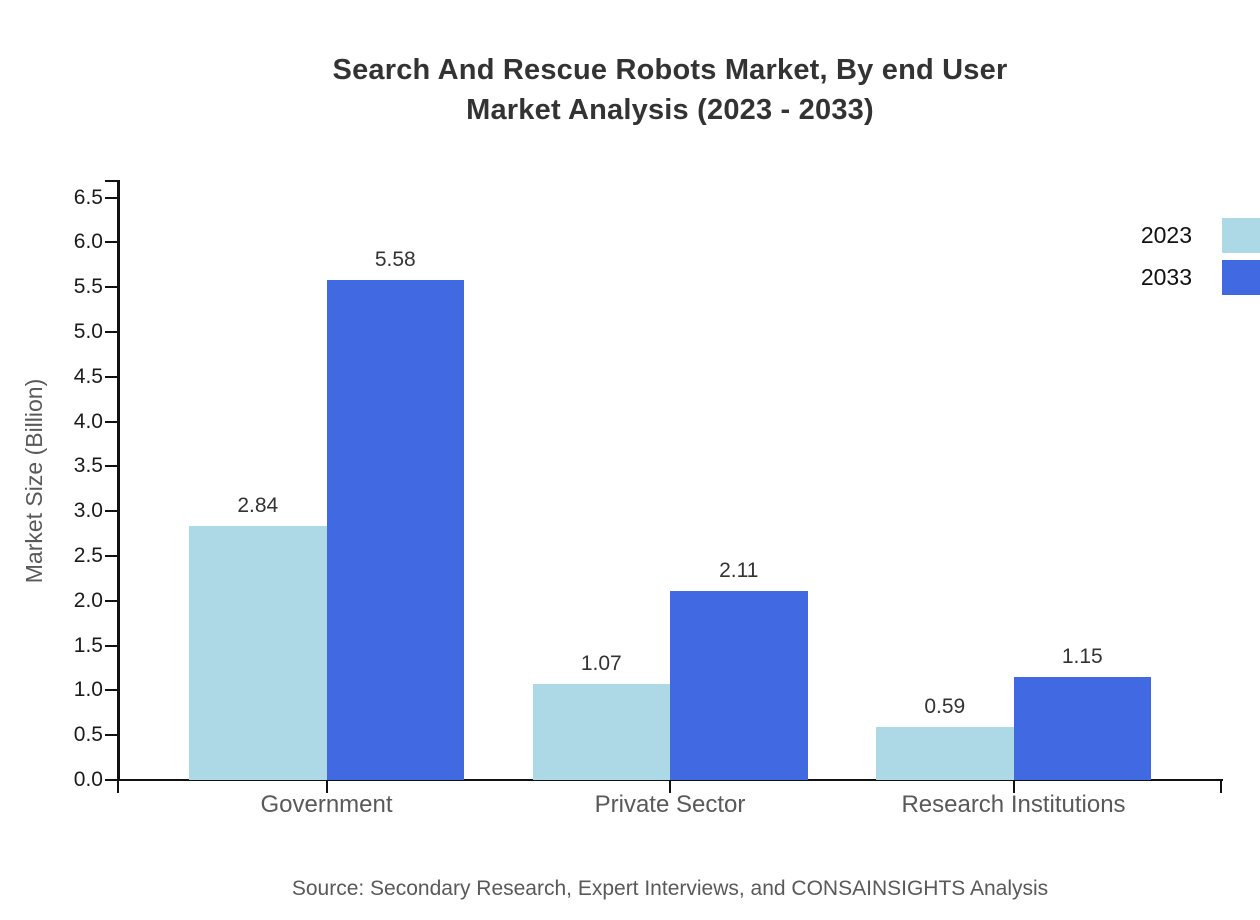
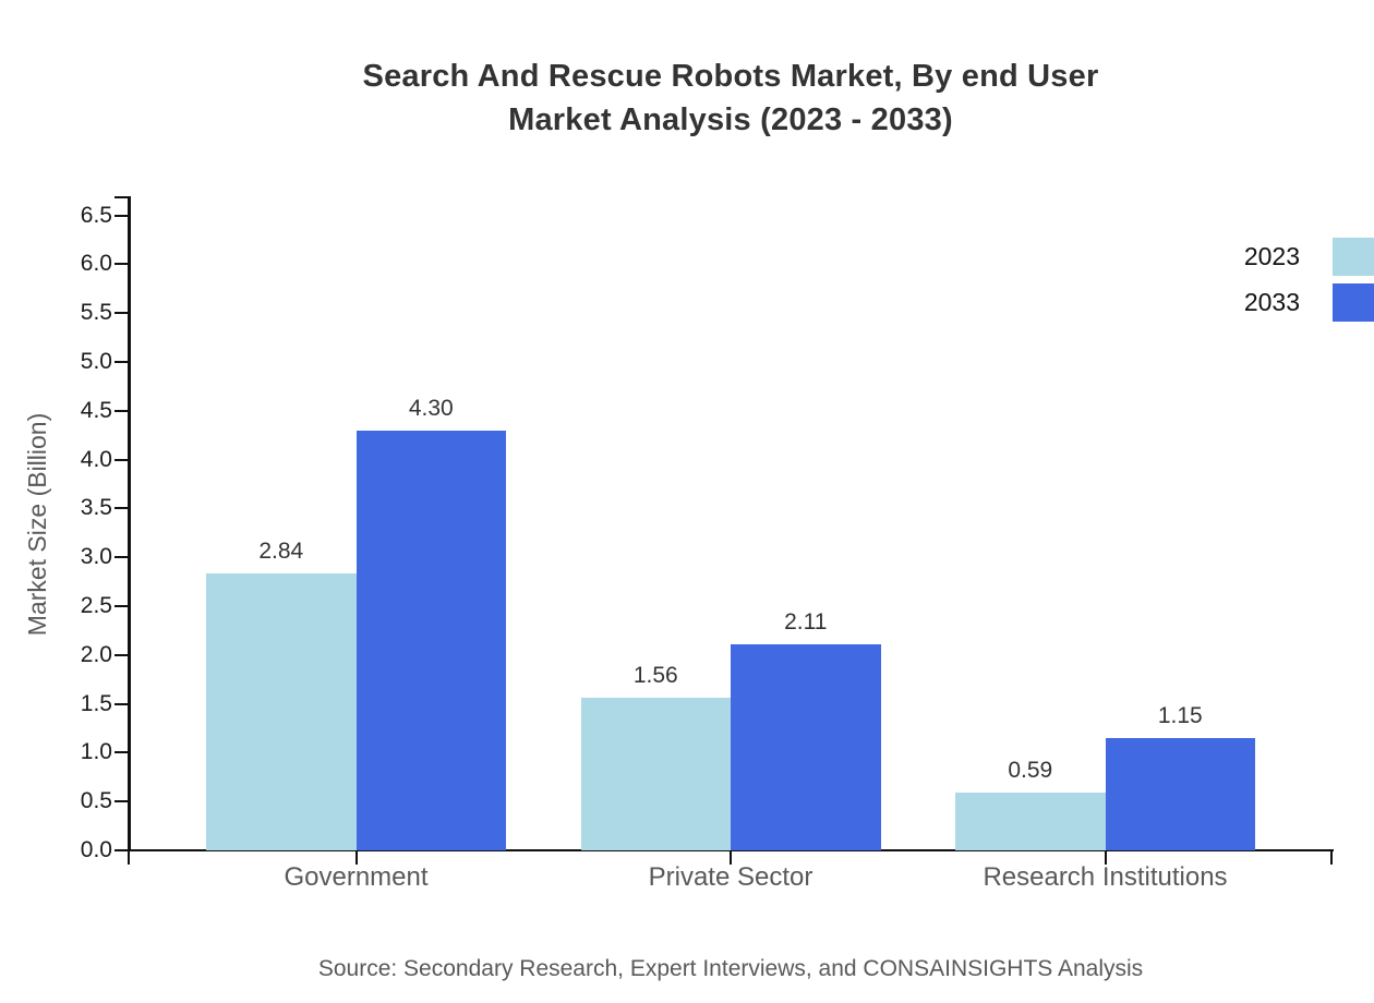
2033/Government: 5.58 -> 4.30
2023/Private Sector: 1.07 -> 1.56
